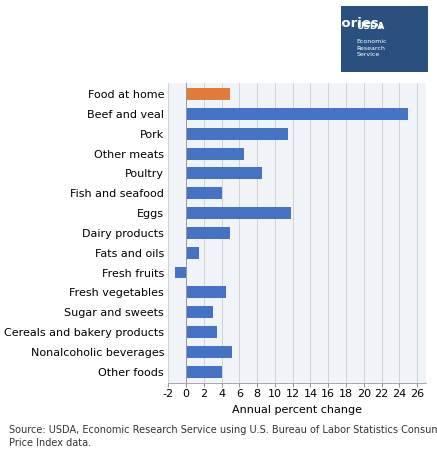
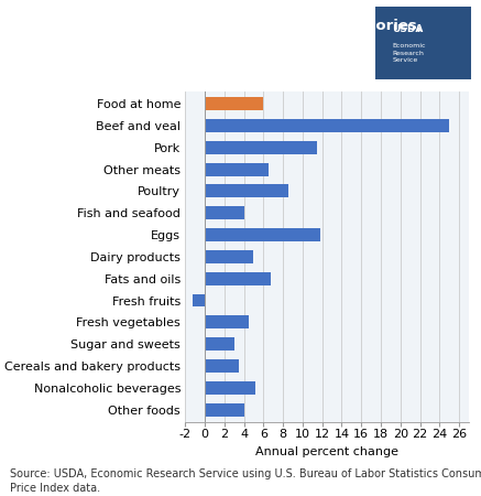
Food at home: 5.0 -> 6.0
Fats and oils: 1.5 -> 6.8
